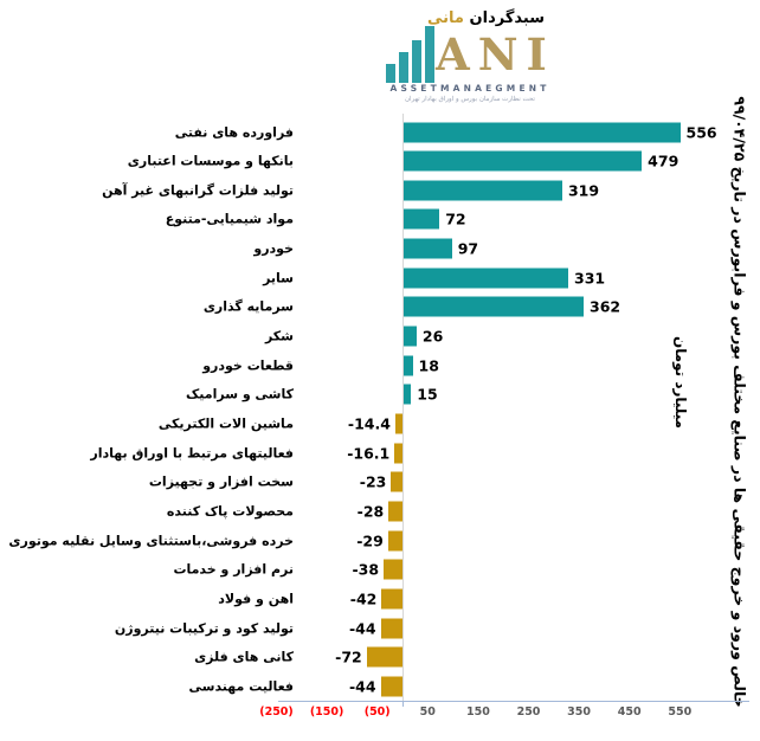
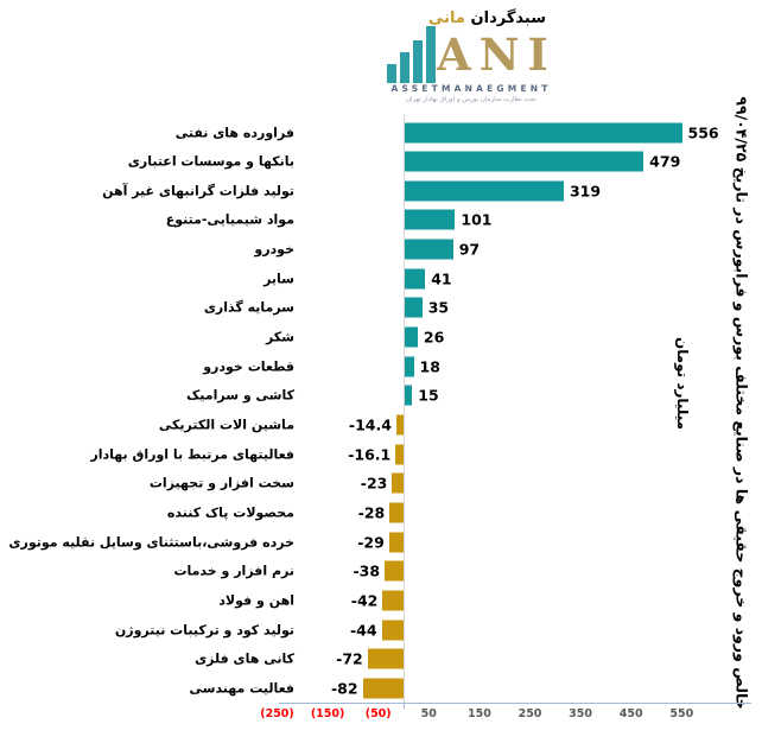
مواد شیمیایی-متنوع: 72 -> 101
سایر: 331 -> 41
سرمایه گذاری: 362 -> 35
فعالیت مهندسی: -44 -> -82
